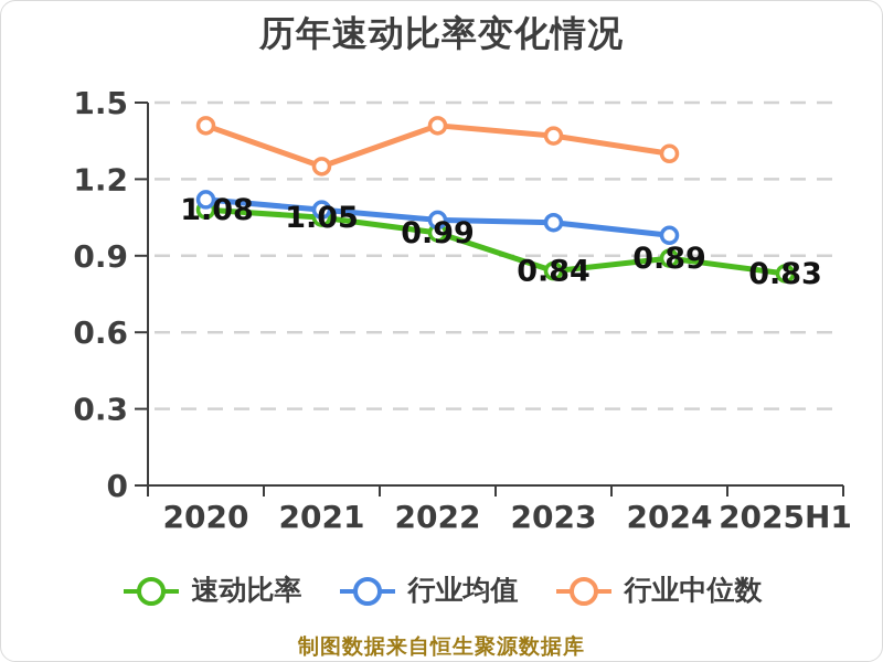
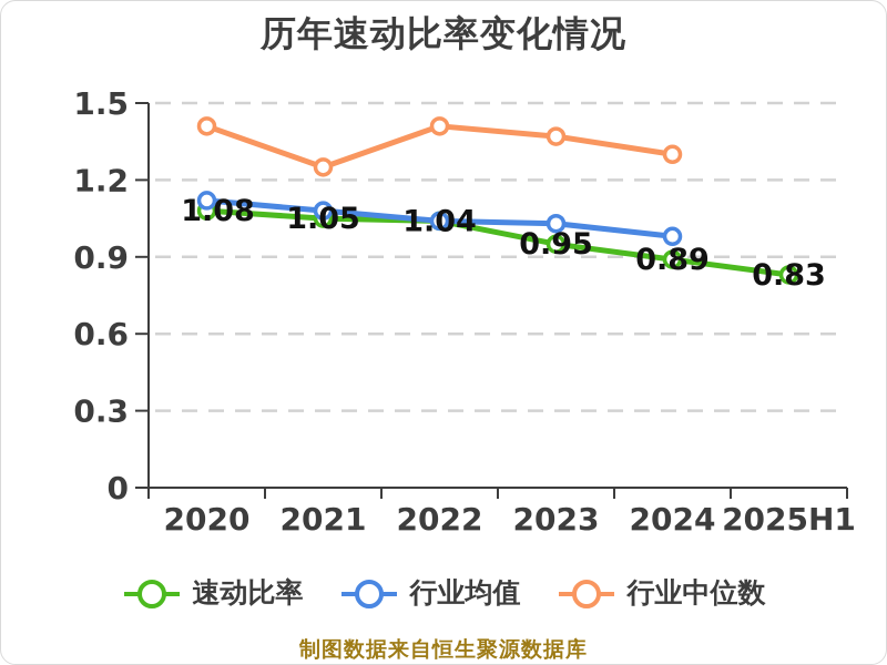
速动比率/2022: 0.99 -> 1.04
速动比率/2023: 0.84 -> 0.95
